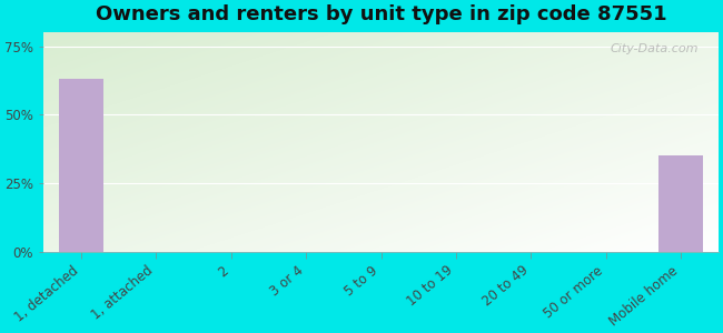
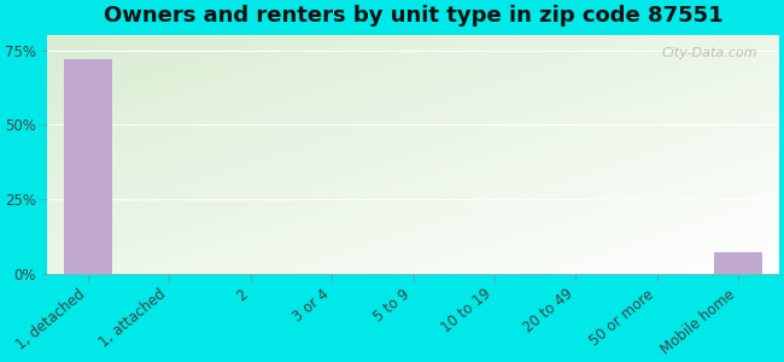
1, detached: 63% -> 72%
Mobile home: 35% -> 7%
